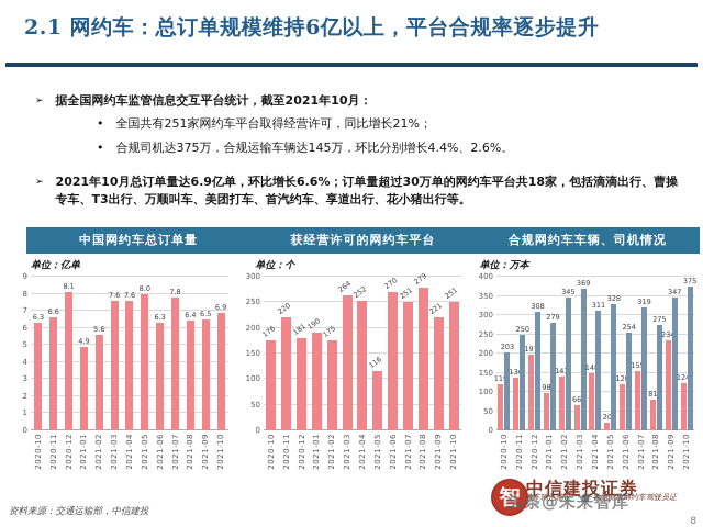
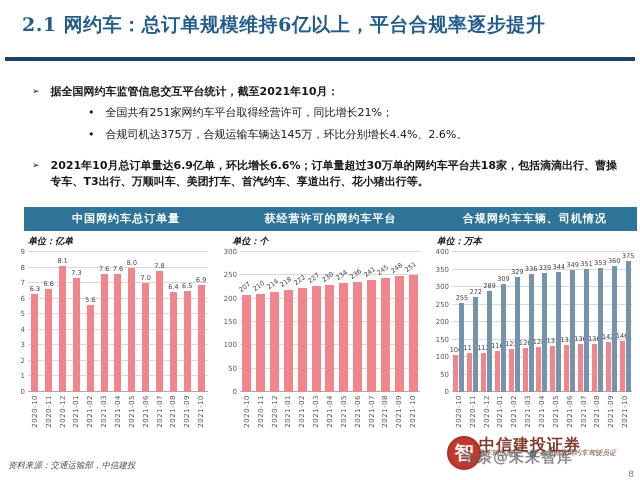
中国网约车总订单量/2021-01: 4.9 -> 7.3
中国网约车总订单量/2021-06: 6.3 -> 7.0
获经营许可的网约车平台/2020-10: 176 -> 207
获经营许可的网约车平台/2020-11: 220 -> 210
获经营许可的网约车平台/2020-12: 181 -> 214
获经营许可的网约车平台/2021-01: 190 -> 218
获经营许可的网约车平台/2021-02: 175 -> 222
获经营许可的网约车平台/2021-03: 264 -> 227
获经营许可的网约车平台/2021-04: 252 -> 230
获经营许可的网约车平台/2021-05: 116 -> 234
获经营许可的网约车平台/2021-06: 270 -> 236
获经营许可的网约车平台/2021-07: 251 -> 241
获经营许可的网约车平台/2021-08: 279 -> 245
获经营许可的网约车平台/2021-09: 221 -> 248
合规网约车车辆、司机情况/各地发放车辆运输证/2020-10: 119 -> 106
合规网约车车辆、司机情况/各地发放网约车驾驶员证/2020-10: 203 -> 255
合规网约车车辆、司机情况/各地发放车辆运输证/2020-11: 136 -> 111
合规网约车车辆、司机情况/各地发放网约车驾驶员证/2020-11: 250 -> 272
合规网约车车辆、司机情况/各地发放车辆运输证/2020-12: 197 -> 112
合规网约车车辆、司机情况/各地发放网约车驾驶员证/2020-12: 308 -> 289
合规网约车车辆、司机情况/各地发放车辆运输证/2021-01: 98 -> 116
合规网约车车辆、司机情况/各地发放网约车驾驶员证/2021-01: 279 -> 309
合规网约车车辆、司机情况/各地发放车辆运输证/2021-02: 141 -> 123
合规网约车车辆、司机情况/各地发放网约车驾驶员证/2021-02: 345 -> 329
合规网约车车辆、司机情况/各地发放车辆运输证/2021-03: 66 -> 126
合规网约车车辆、司机情况/各地发放网约车驾驶员证/2021-03: 369 -> 336
合规网约车车辆、司机情况/各地发放车辆运输证/2021-04: 148 -> 128
合规网约车车辆、司机情况/各地发放网约车驾驶员证/2021-04: 311 -> 339
合规网约车车辆、司机情况/各地发放车辆运输证/2021-05: 20 -> 131
合规网约车车辆、司机情况/各地发放网约车驾驶员证/2021-05: 328 -> 344
合规网约车车辆、司机情况/各地发放车辆运输证/2021-06: 120 -> 133
合规网约车车辆、司机情况/各地发放网约车驾驶员证/2021-06: 254 -> 349
合规网约车车辆、司机情况/各地发放车辆运输证/2021-07: 155 -> 136
合规网约车车辆、司机情况/各地发放网约车驾驶员证/2021-07: 319 -> 351
合规网约车车辆、司机情况/各地发放车辆运输证/2021-08: 81 -> 136
合规网约车车辆、司机情况/各地发放网约车驾驶员证/2021-08: 275 -> 353
合规网约车车辆、司机情况/各地发放车辆运输证/2021-09: 234 -> 142
合规网约车车辆、司机情况/各地发放网约车驾驶员证/2021-09: 347 -> 360
合规网约车车辆、司机情况/各地发放车辆运输证/2021-10: 124 -> 146
